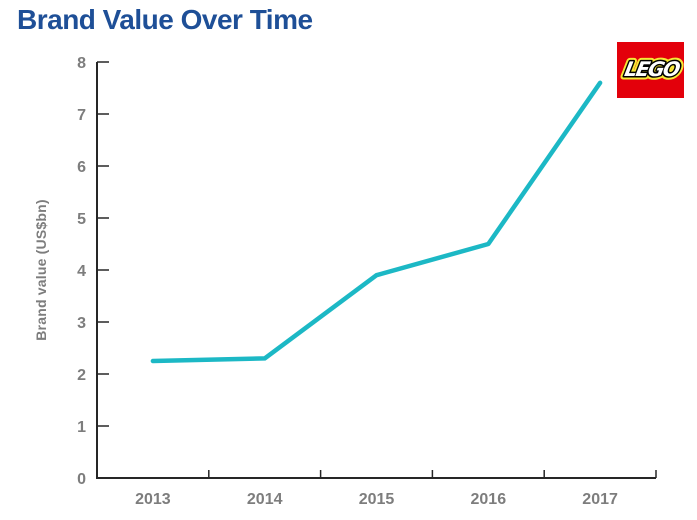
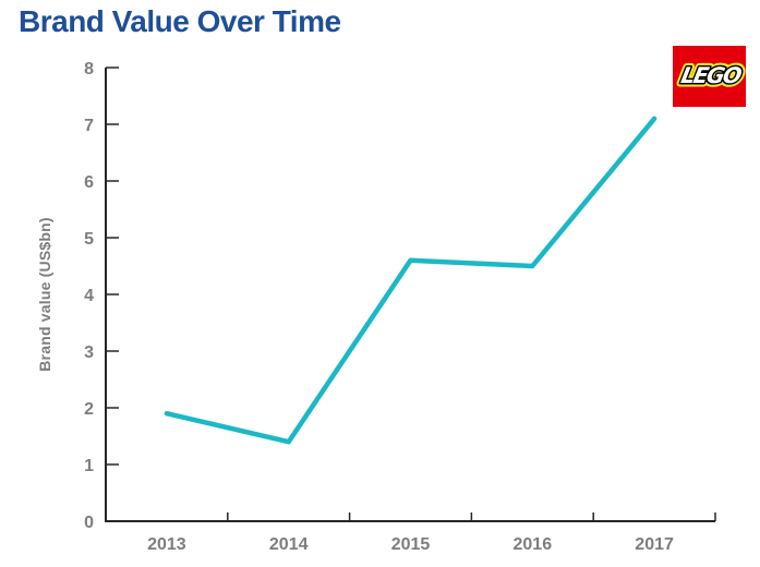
2013: 2.2 -> 1.9
2014: 2.3 -> 1.4
2015: 3.9 -> 4.6
2017: 7.6 -> 7.1
